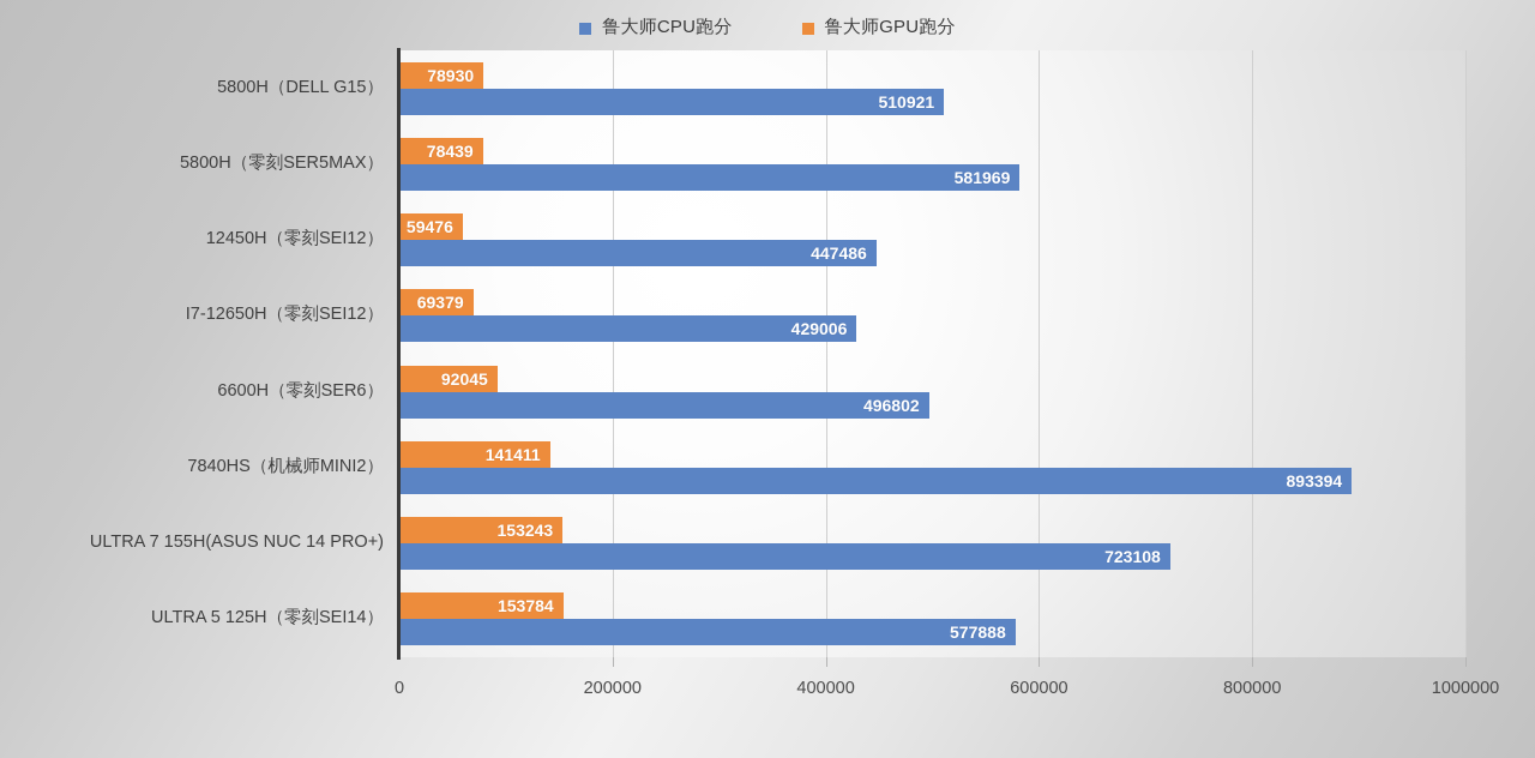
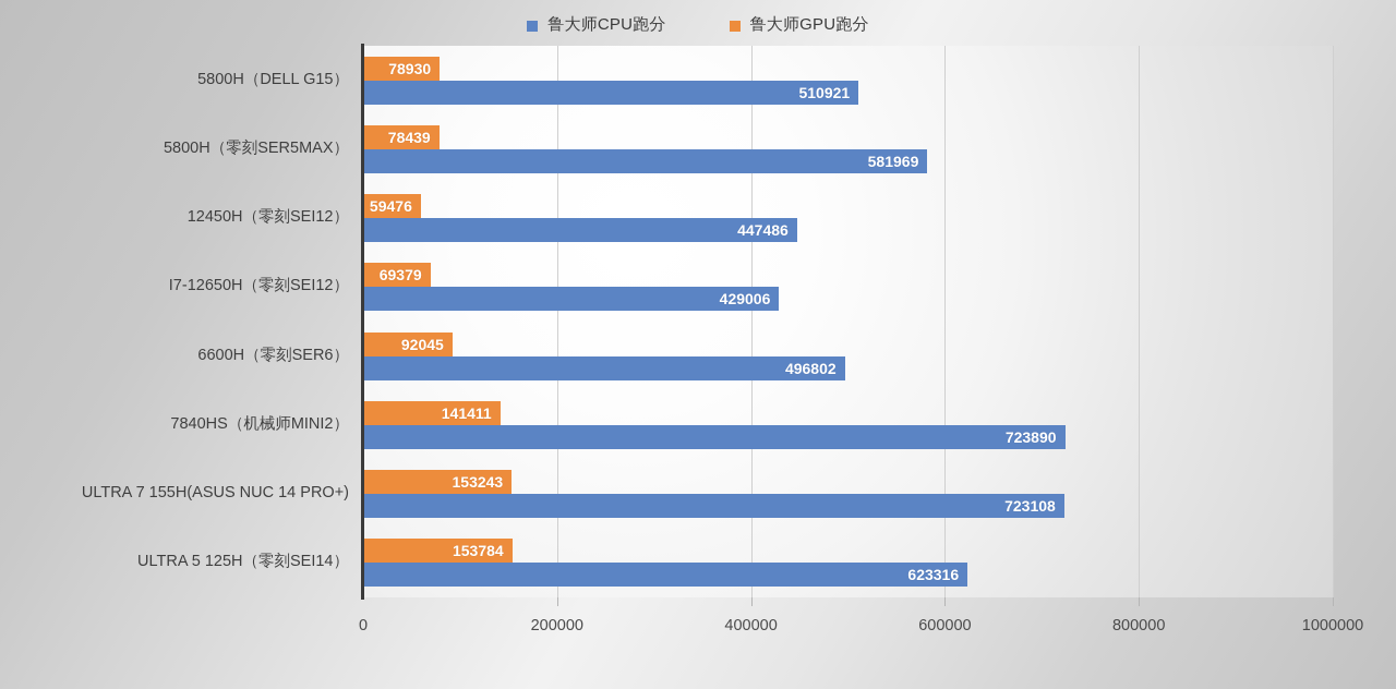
鲁大师CPU跑分/7840HS（机械师MINI2）: 893394 -> 723890
鲁大师CPU跑分/ULTRA 5 125H（零刻SEI14）: 577888 -> 623316
